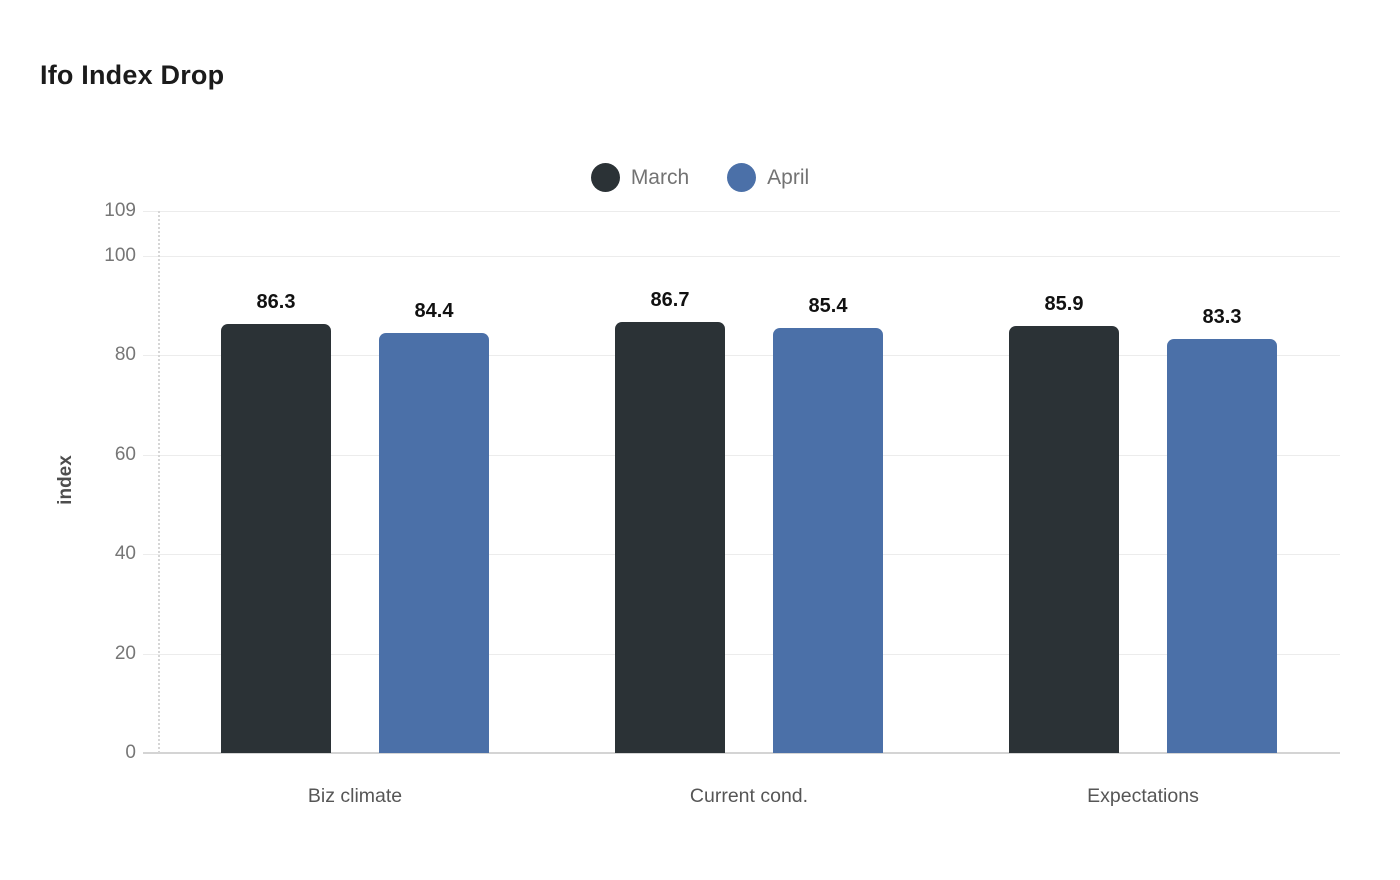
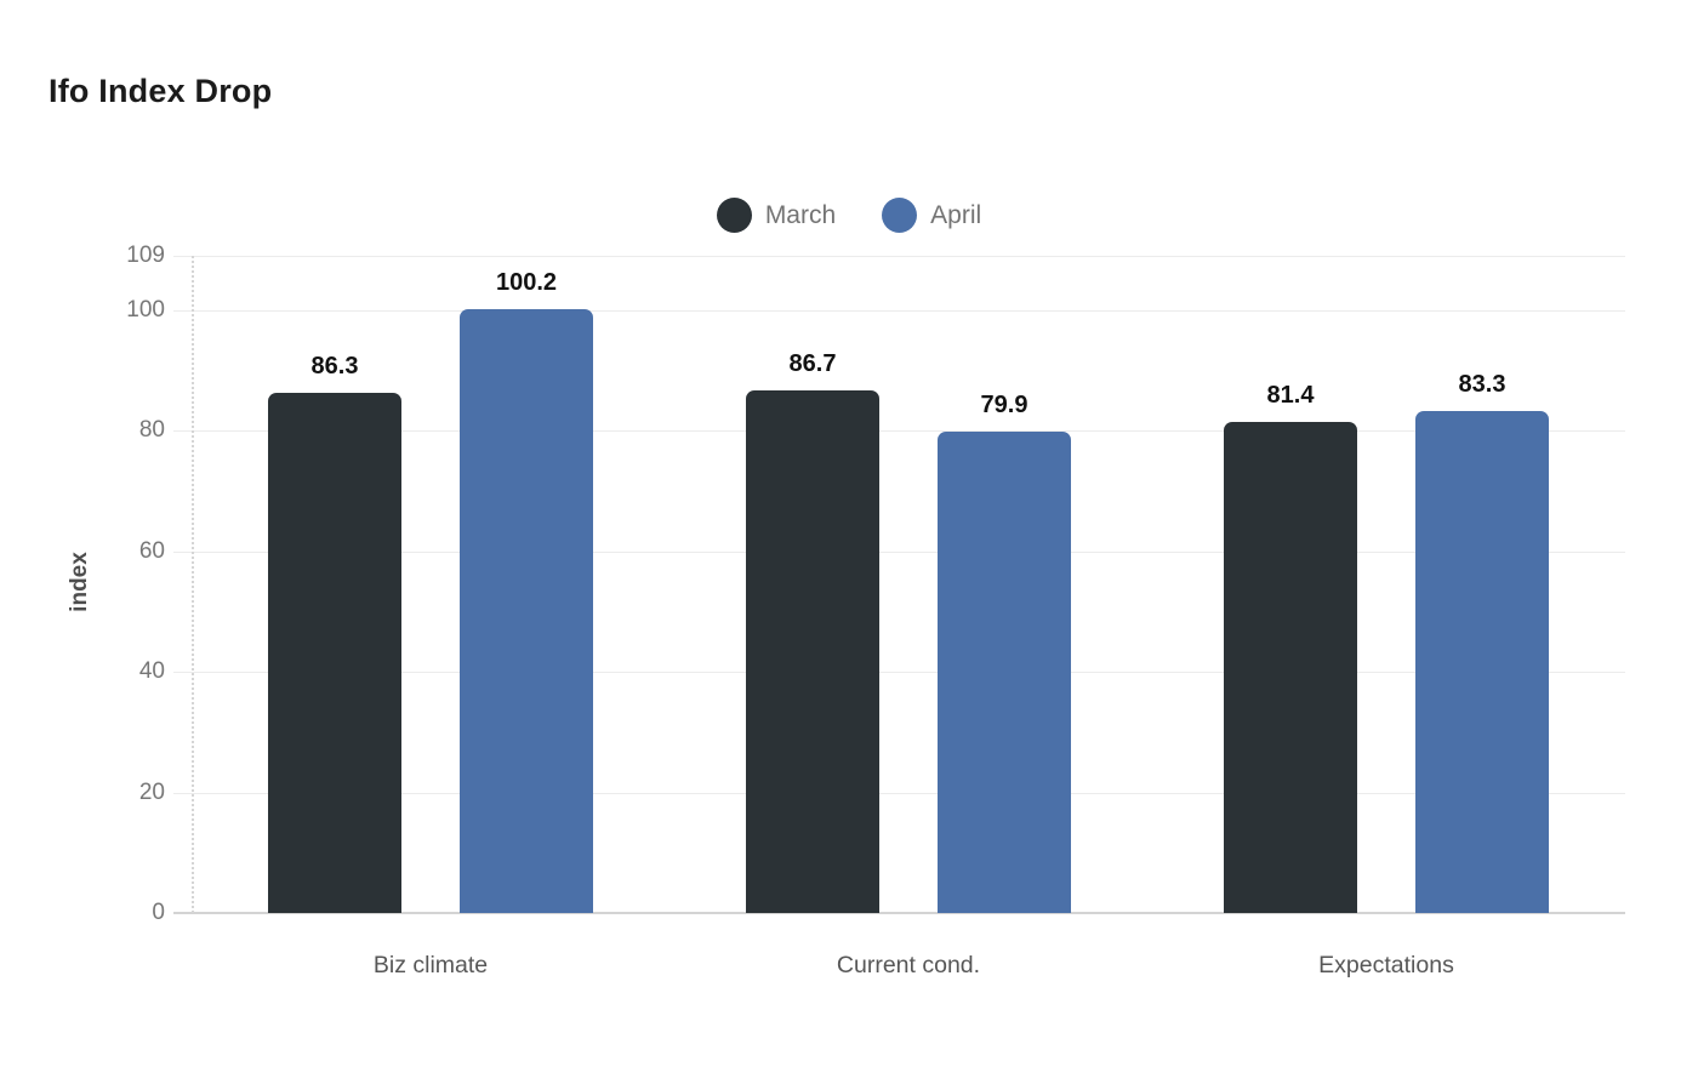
April/Biz climate: 84.4 -> 100.2
April/Current cond.: 85.4 -> 79.9
March/Expectations: 85.9 -> 81.4
